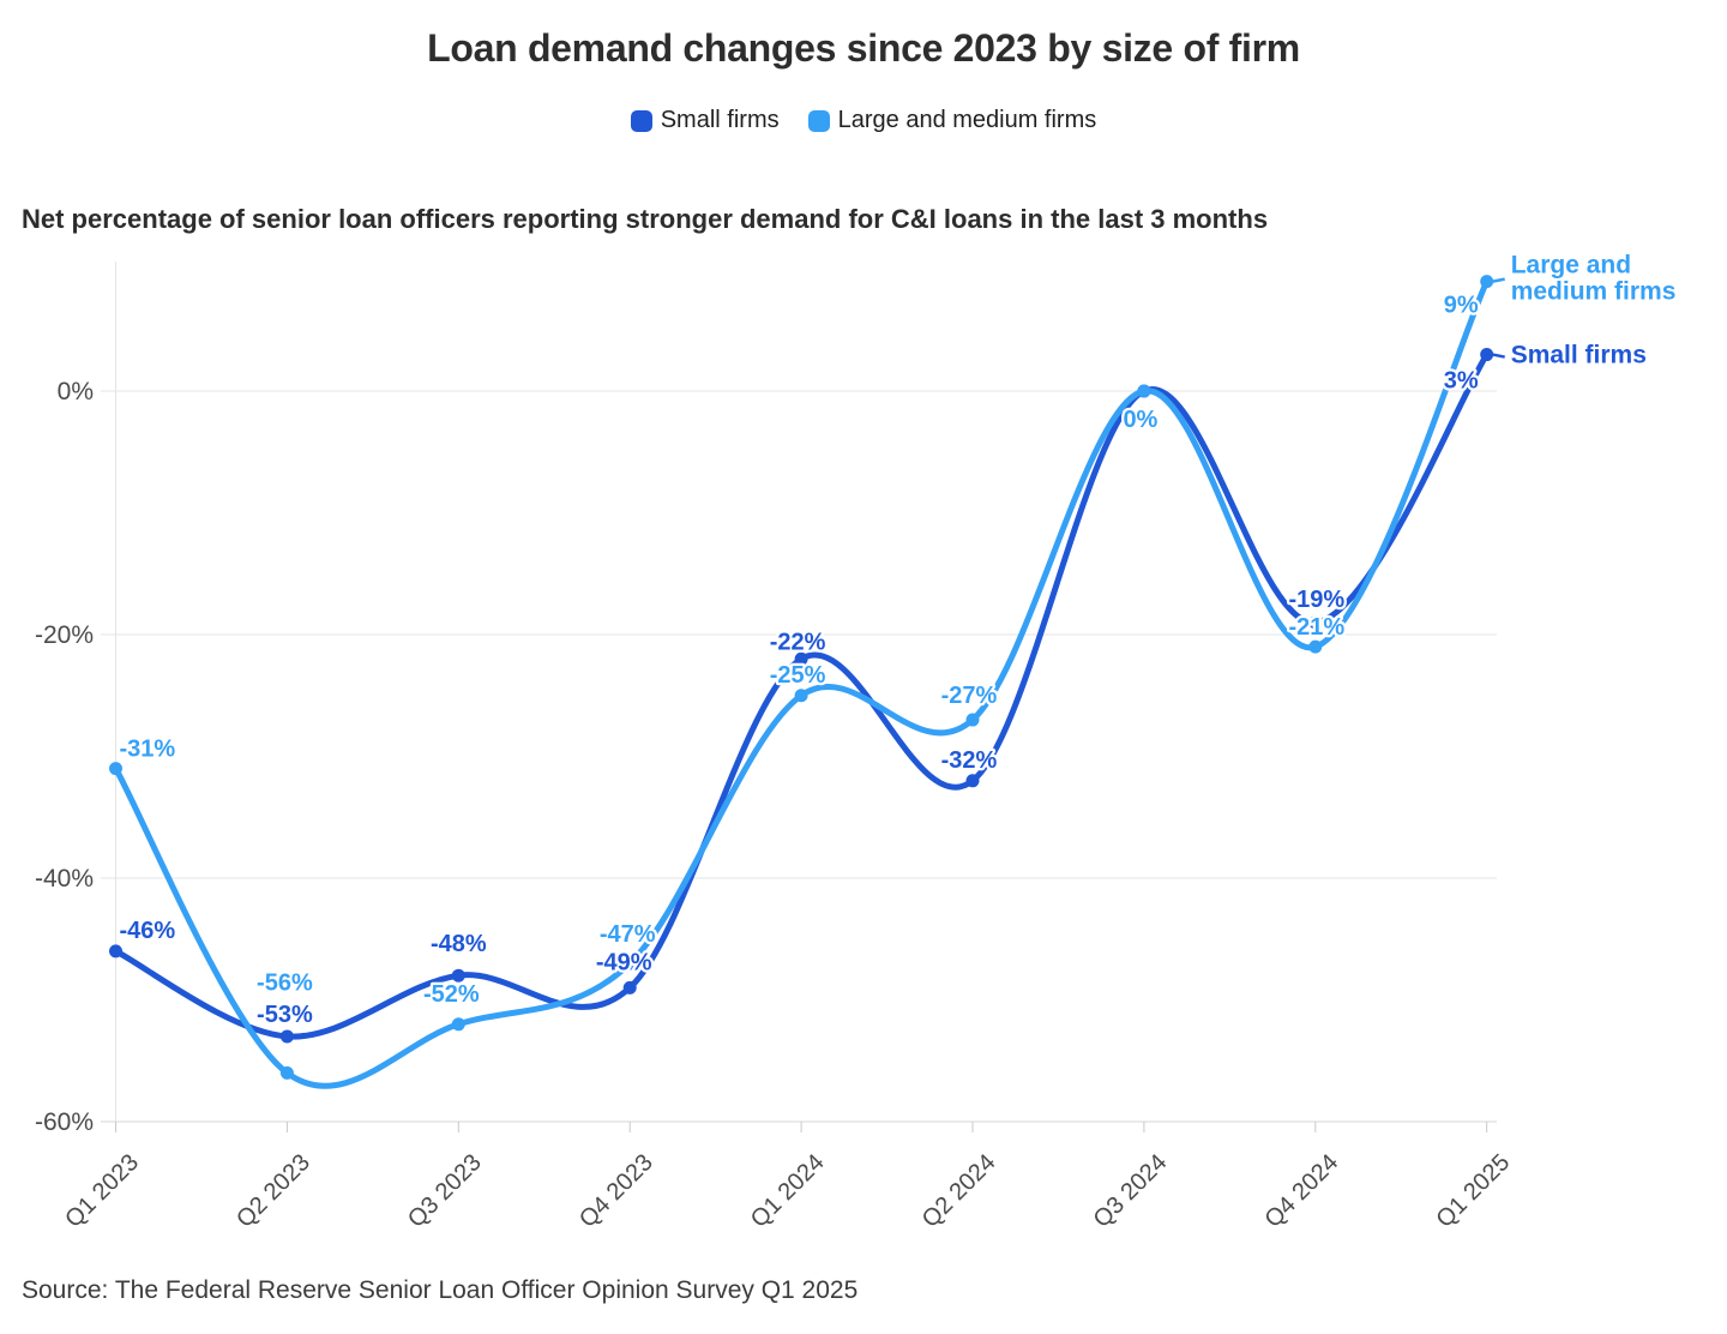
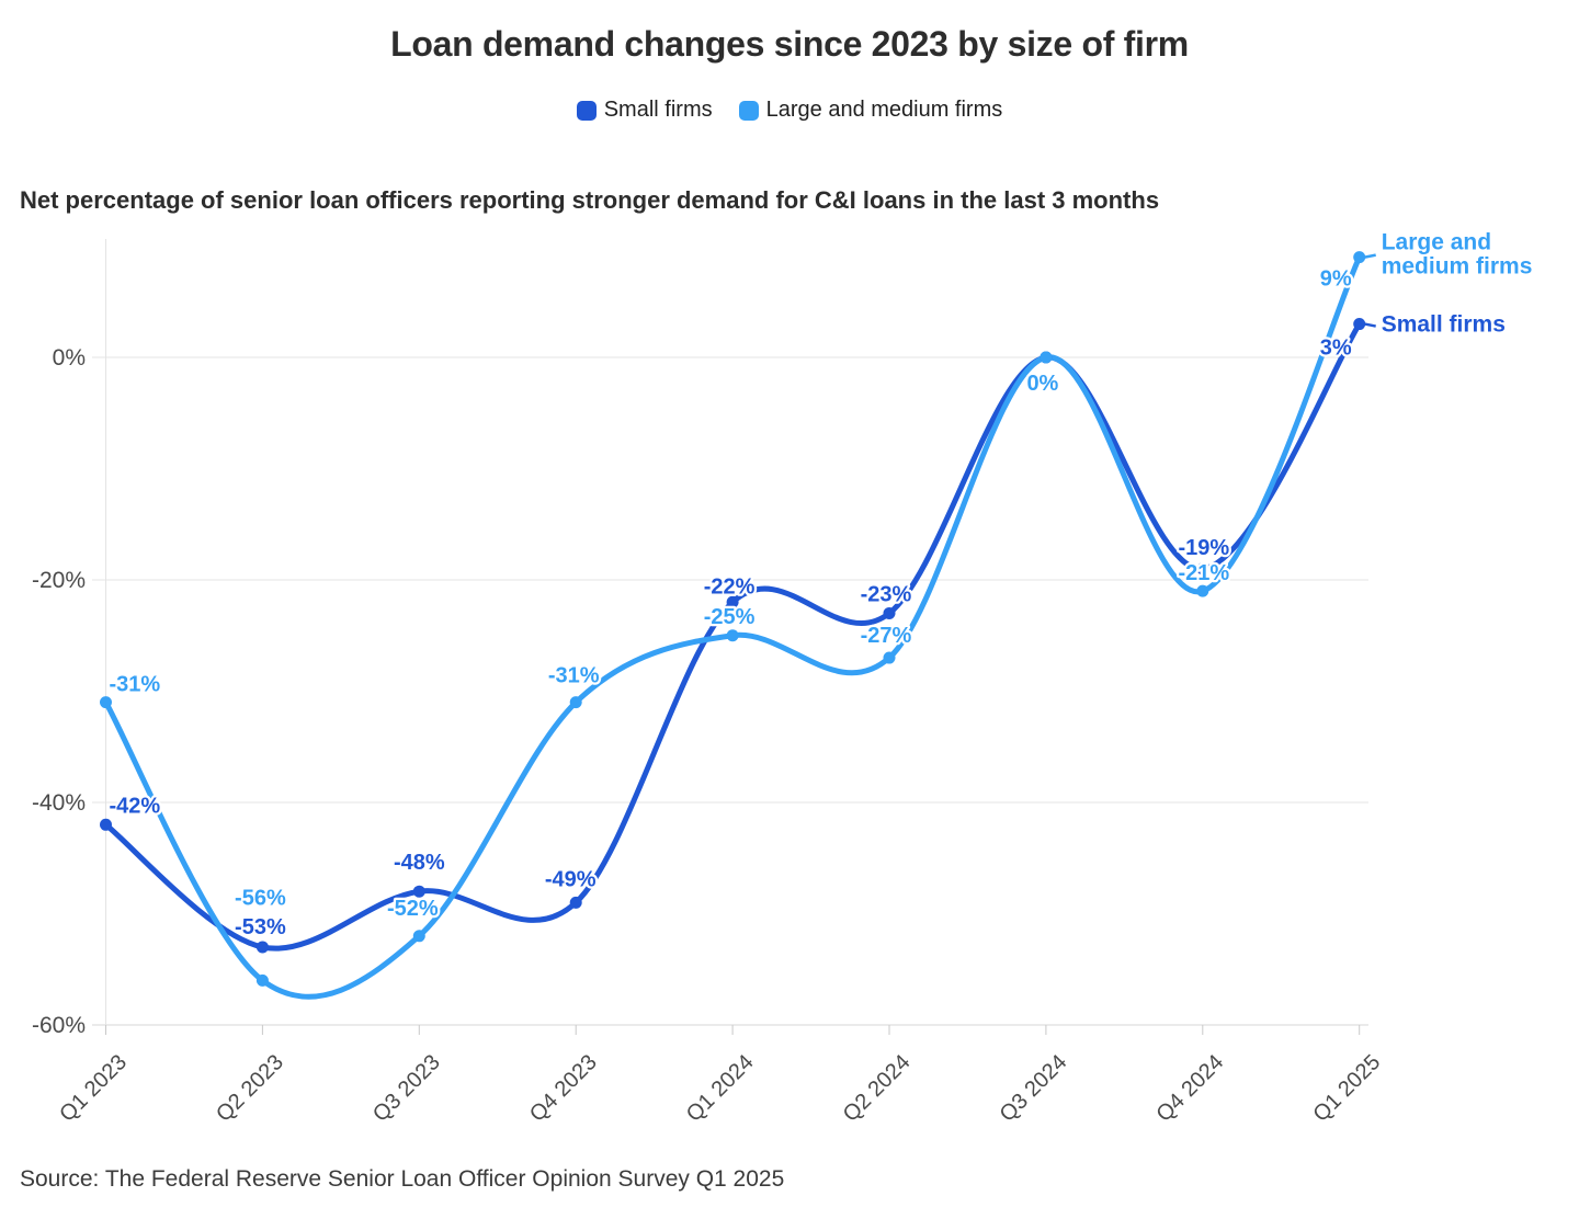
Small firms/Q1 2023: -46% -> -42%
Large and medium firms/Q4 2023: -47% -> -31%
Small firms/Q2 2024: -32% -> -23%
